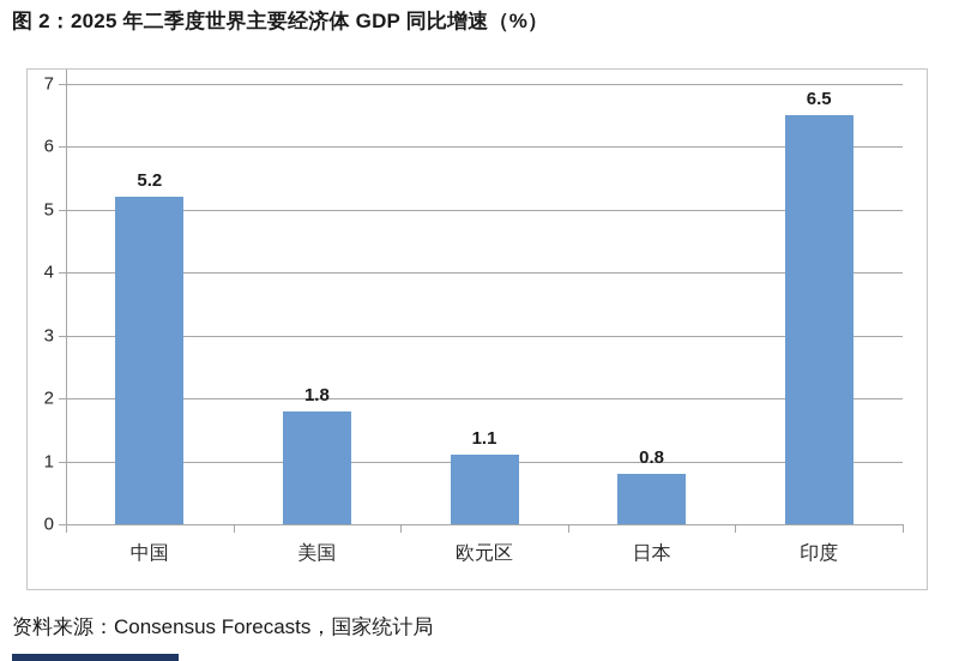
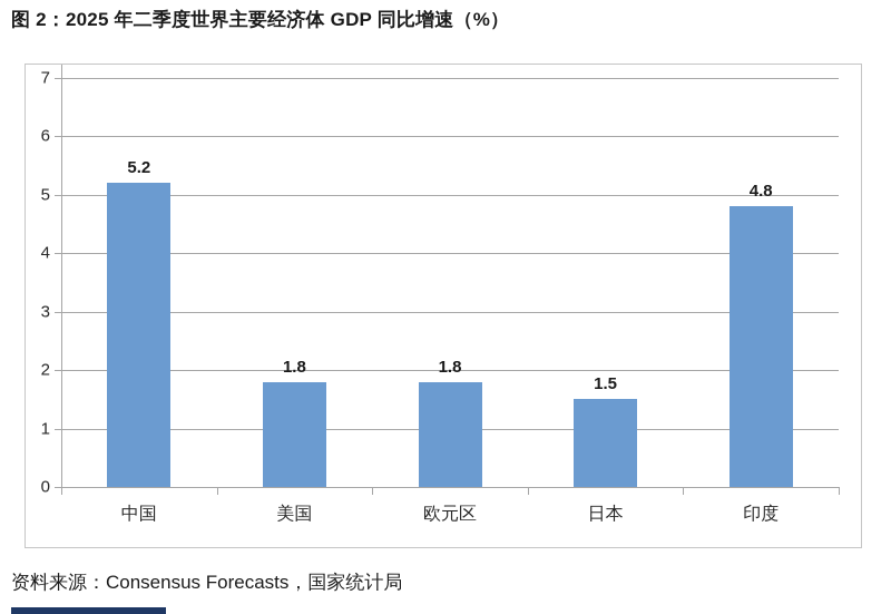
欧元区: 1.1 -> 1.8
日本: 0.8 -> 1.5
印度: 6.5 -> 4.8
